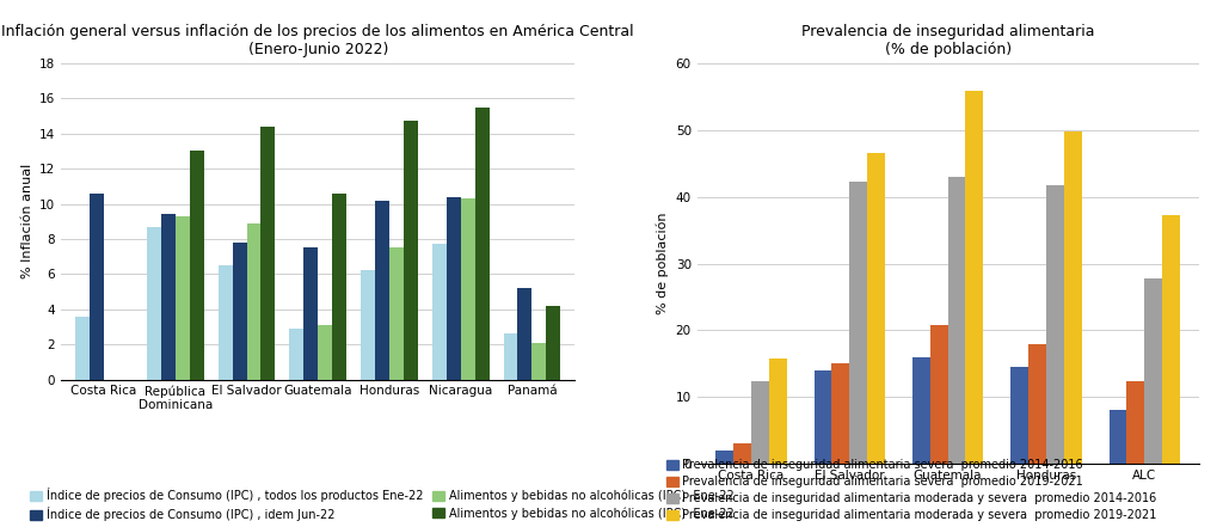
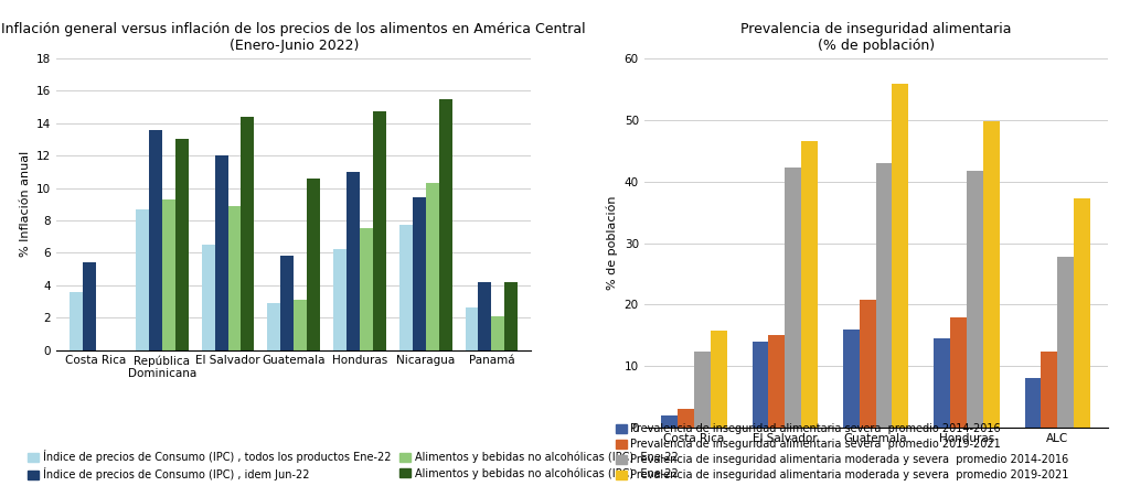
Índice de precios de Consumo (IPC) , idem Jun-22/Costa Rica: 10.6 -> 5.4
Índice de precios de Consumo (IPC) , idem Jun-22/República Dominicana: 9.4 -> 13.6
Índice de precios de Consumo (IPC) , idem Jun-22/El Salvador: 7.8 -> 12.0
Índice de precios de Consumo (IPC) , idem Jun-22/Guatemala: 7.5 -> 5.8
Índice de precios de Consumo (IPC) , idem Jun-22/Honduras: 10.2 -> 11.0
Índice de precios de Consumo (IPC) , idem Jun-22/Nicaragua: 10.4 -> 9.4
Índice de precios de Consumo (IPC) , idem Jun-22/Panamá: 5.2 -> 4.2
